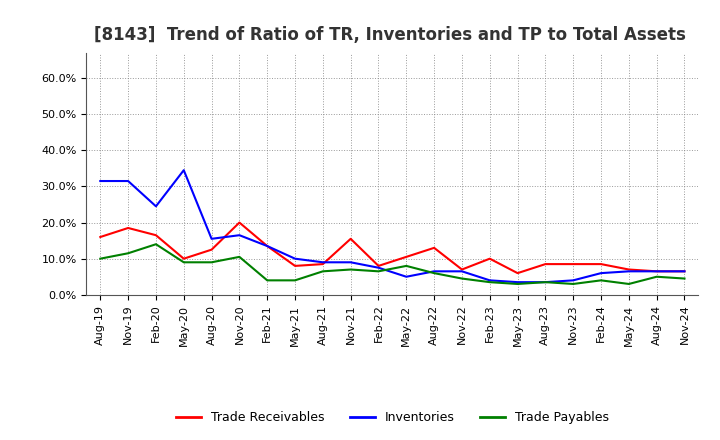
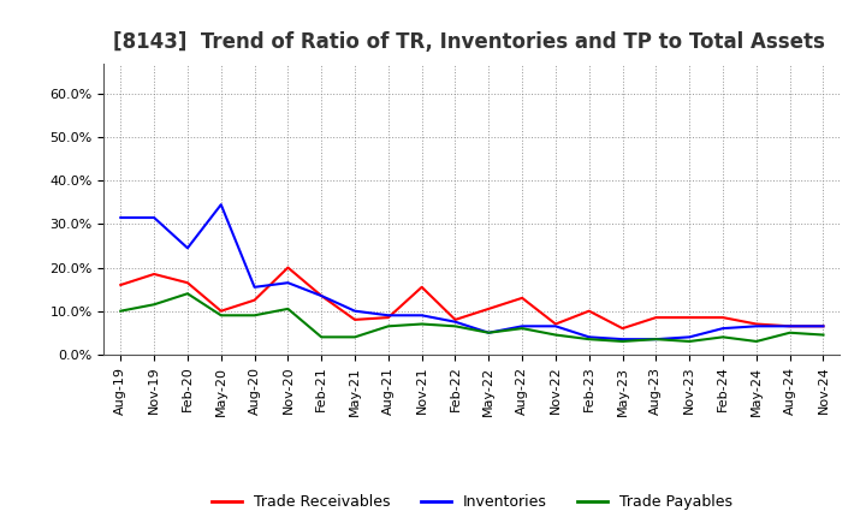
Trade Payables/May-22: 8.0% -> 5.0%
